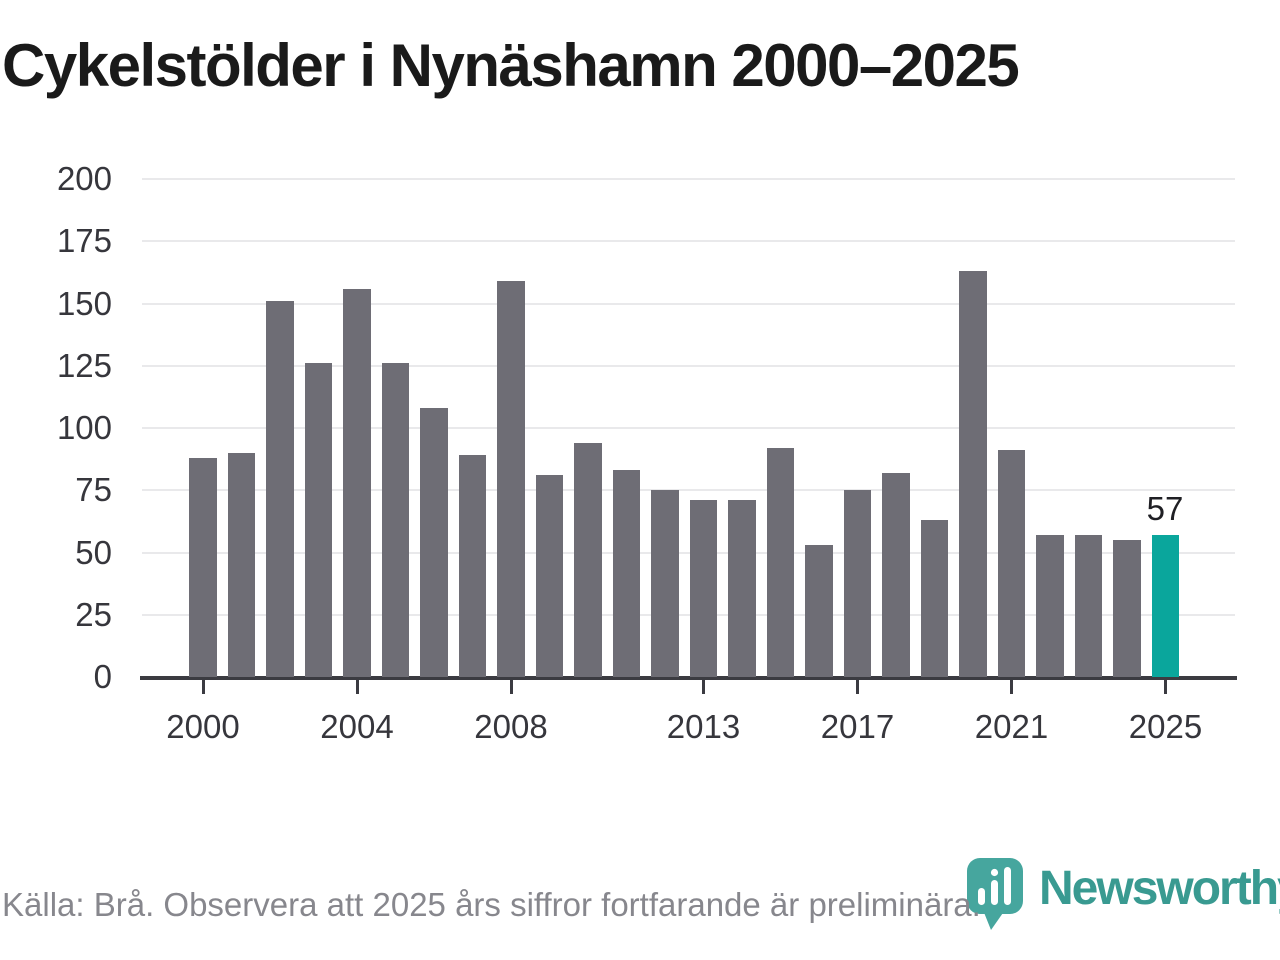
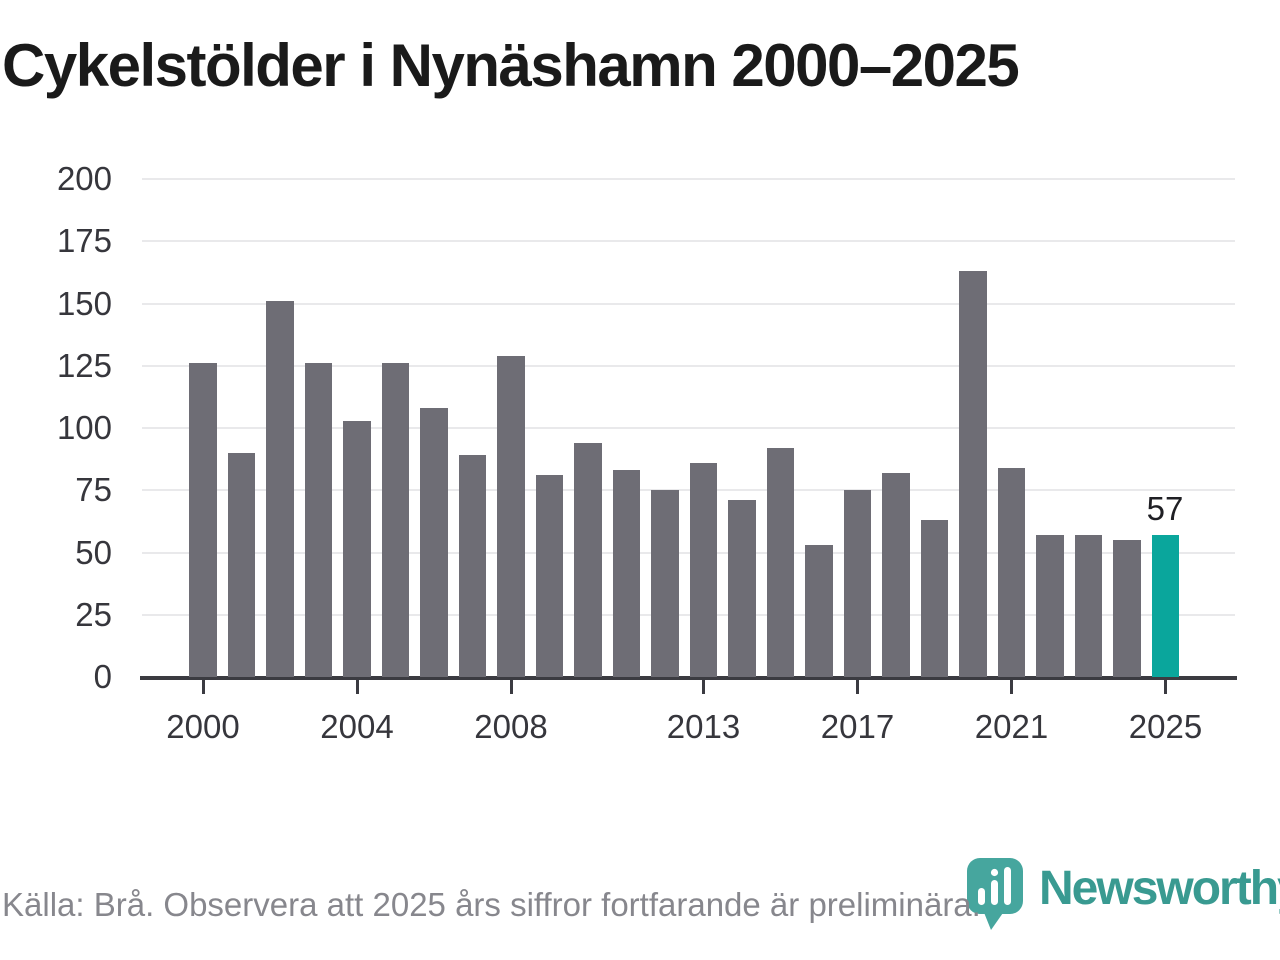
2000: 88 -> 126
2004: 156 -> 103
2008: 159 -> 129
2013: 71 -> 86
2021: 91 -> 84
